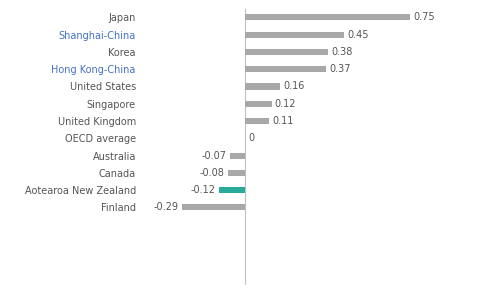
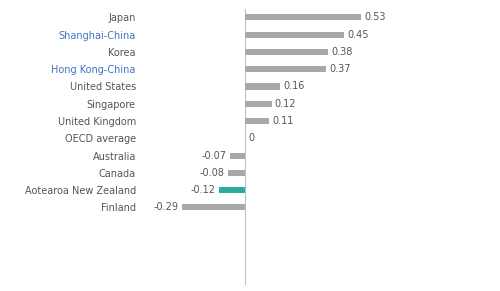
Japan: 0.75 -> 0.53
